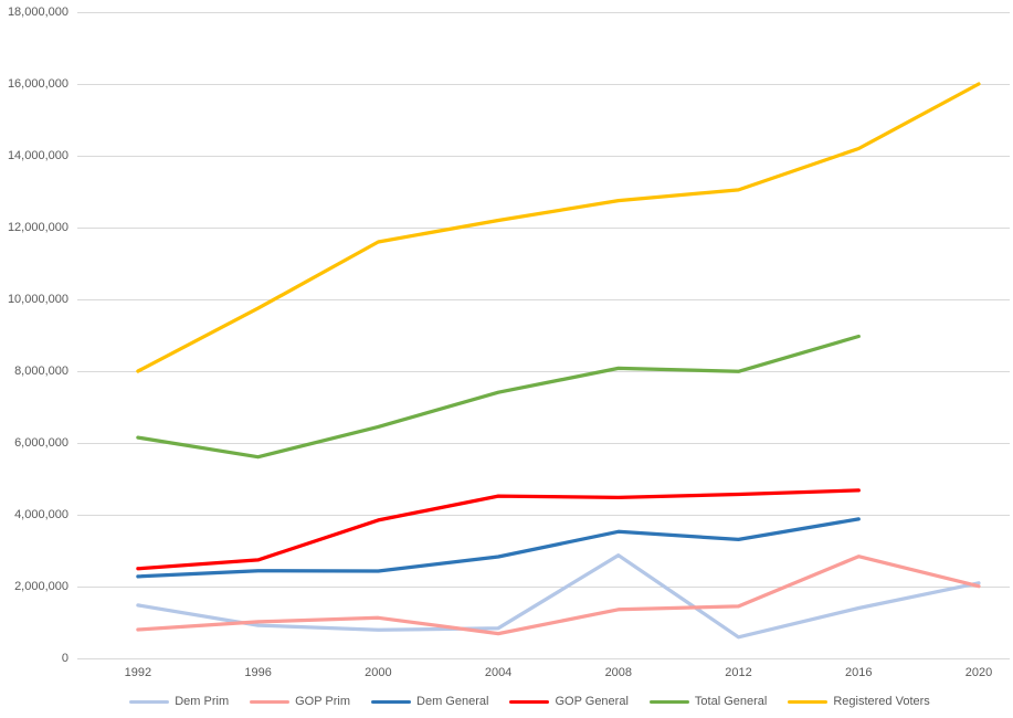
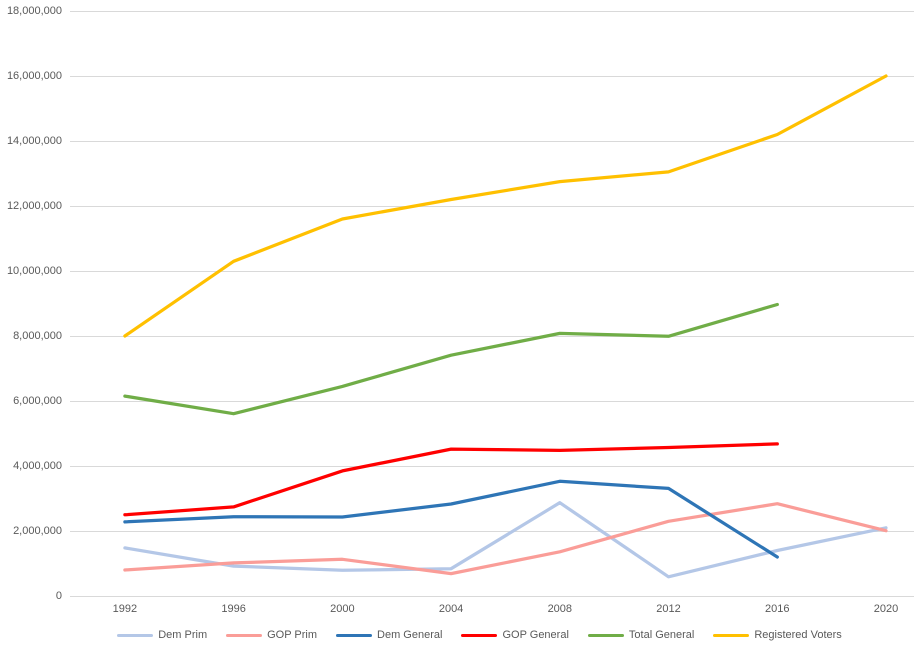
Registered Voters/1996: 9800000 -> 10300000
GOP Prim/2012: 1400000 -> 2300000
Dem General/2016: 3900000 -> 1200000
